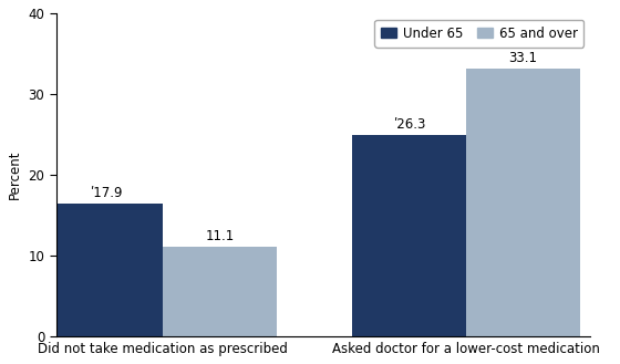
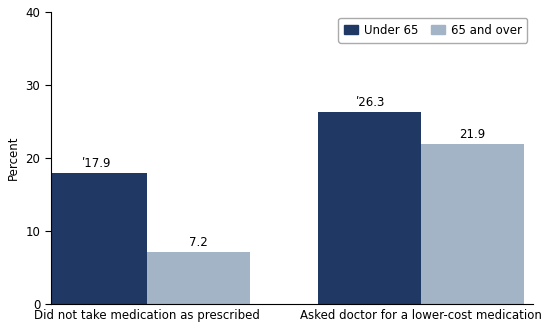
Under 65/Did not take medication as prescribed: 16.4 -> 17.9
65 and over/Did not take medication as prescribed: 11.1 -> 7.2
Under 65/Asked doctor for a lower-cost medication: 25.0 -> 26.3
65 and over/Asked doctor for a lower-cost medication: 33.1 -> 21.9
